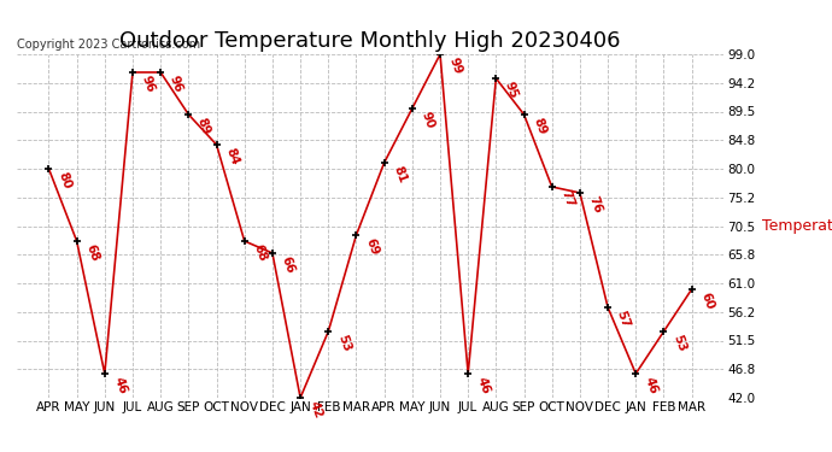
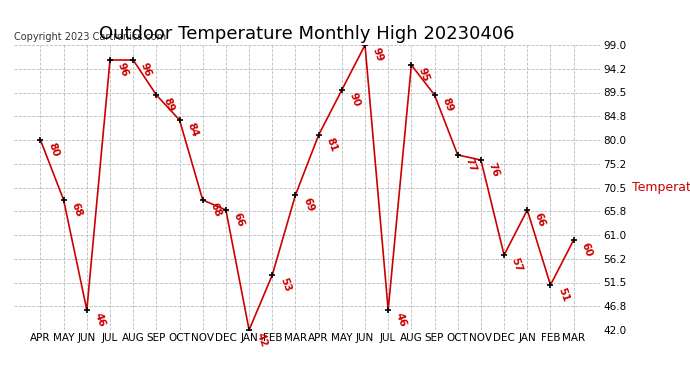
JAN: 46 -> 66
FEB: 53 -> 51
